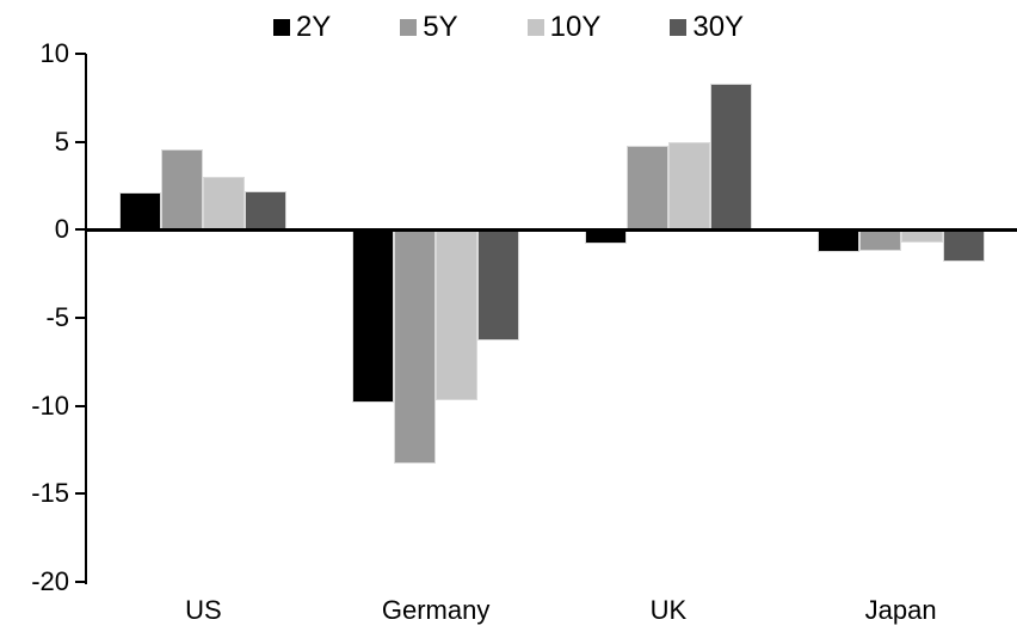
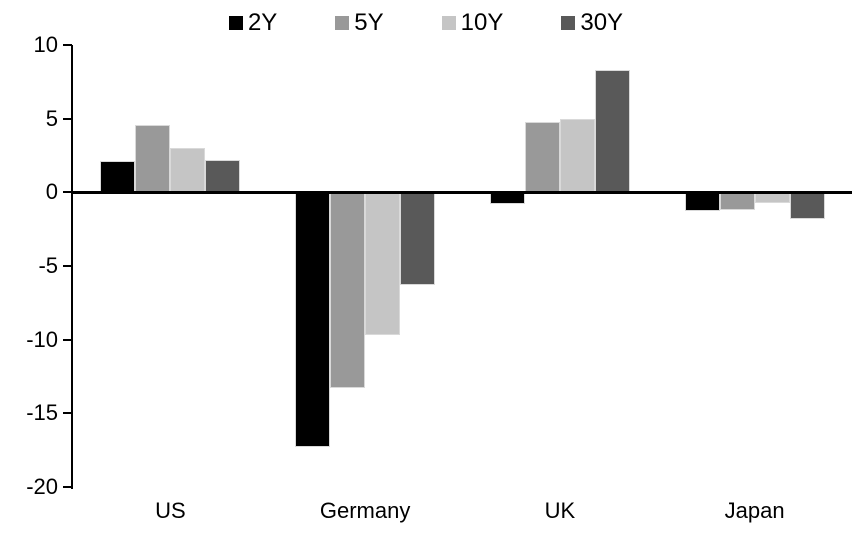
2Y/Germany: -9.8 -> -17.3
